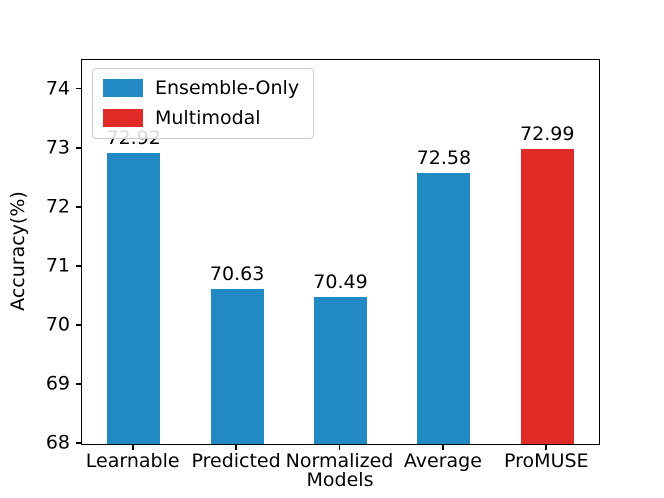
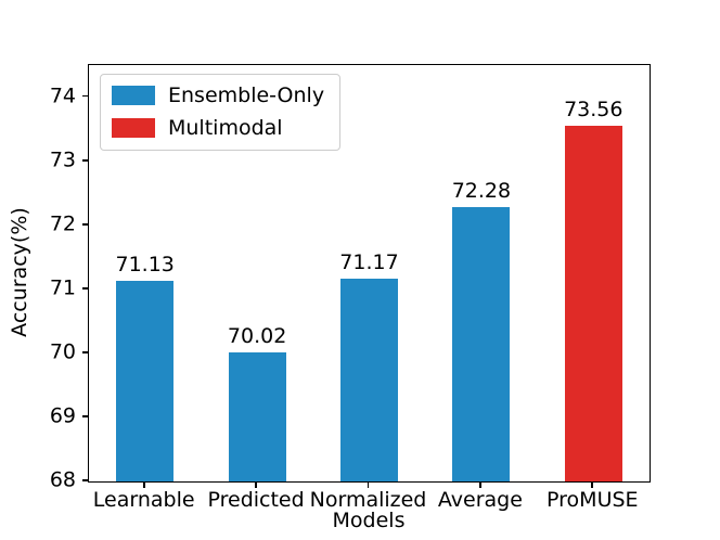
Learnable: 72.92 -> 71.13
Predicted: 70.63 -> 70.02
Normalized: 70.49 -> 71.17
Average: 72.58 -> 72.28
ProMUSE: 72.99 -> 73.56
